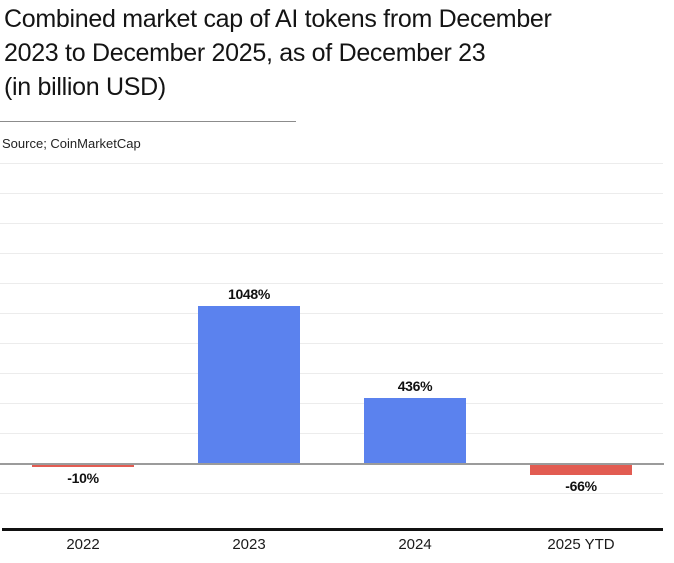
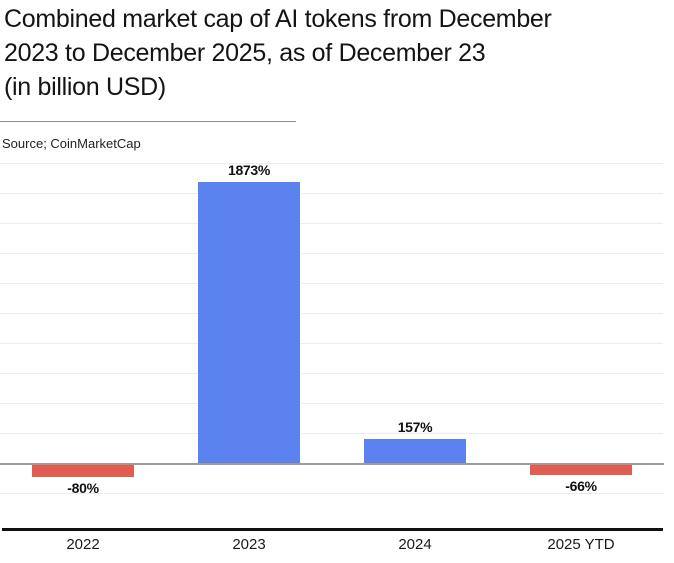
2022: -10% -> -80%
2023: 1048% -> 1873%
2024: 436% -> 157%
